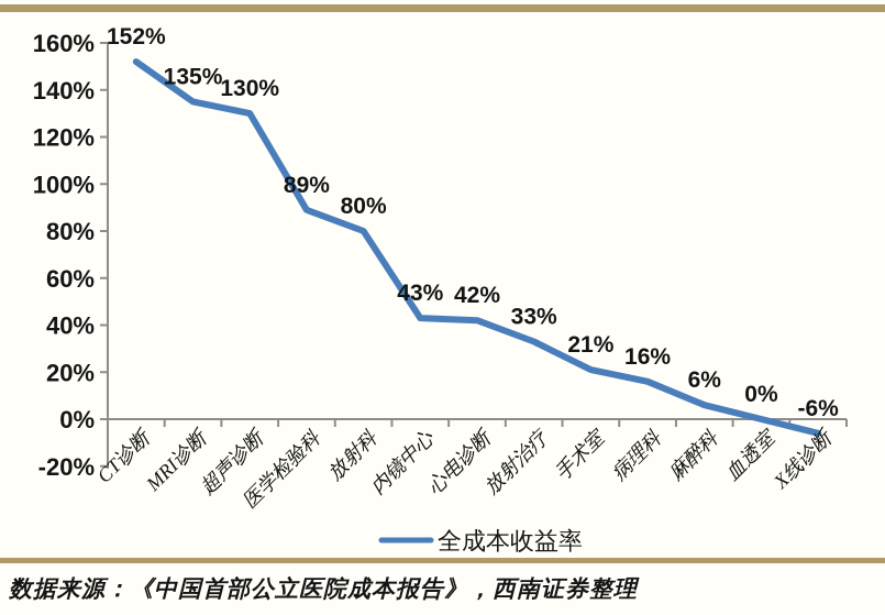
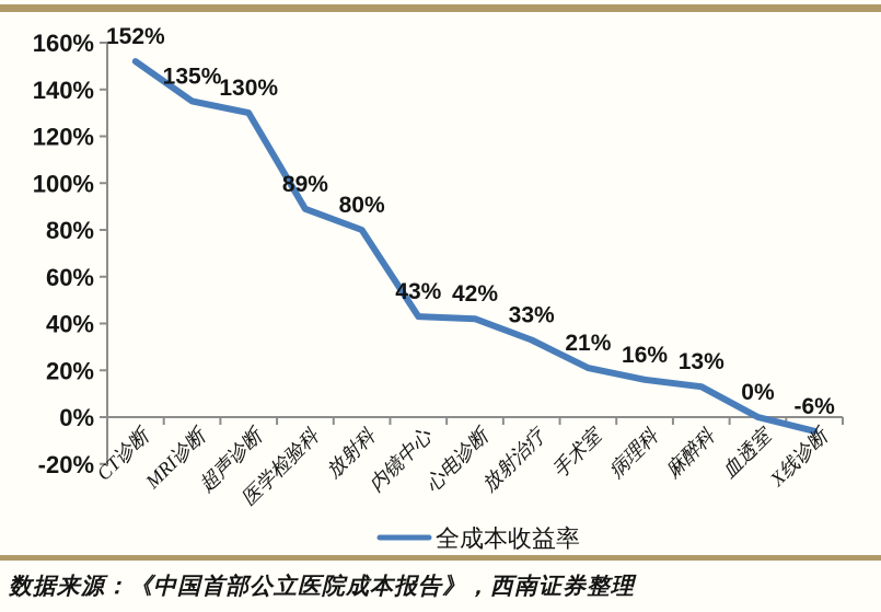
麻醉科: 6% -> 13%
